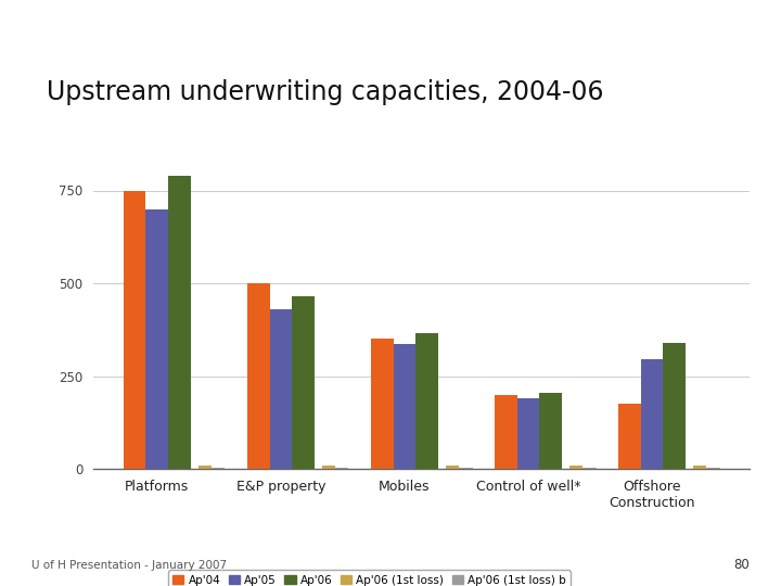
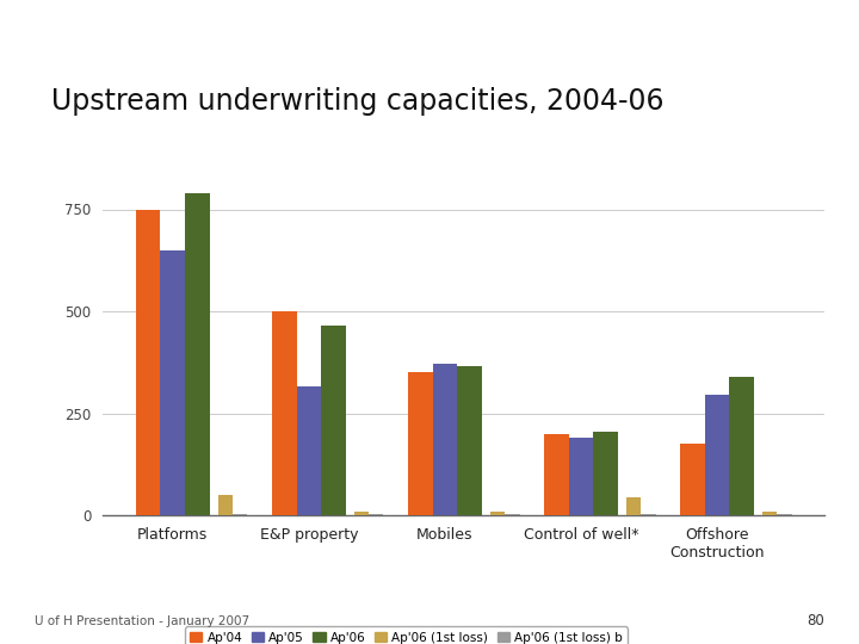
Ap'05/Platforms: 700 -> 650
Ap'06 (1st loss)/Platforms: 8 -> 50
Ap'05/E&P property: 430 -> 315
Ap'05/Mobiles: 335 -> 370
Ap'06 (1st loss)/Control of well*: 8 -> 45
